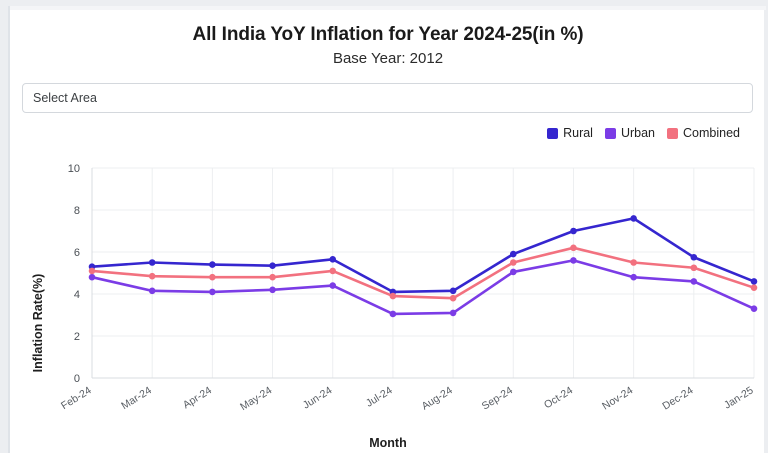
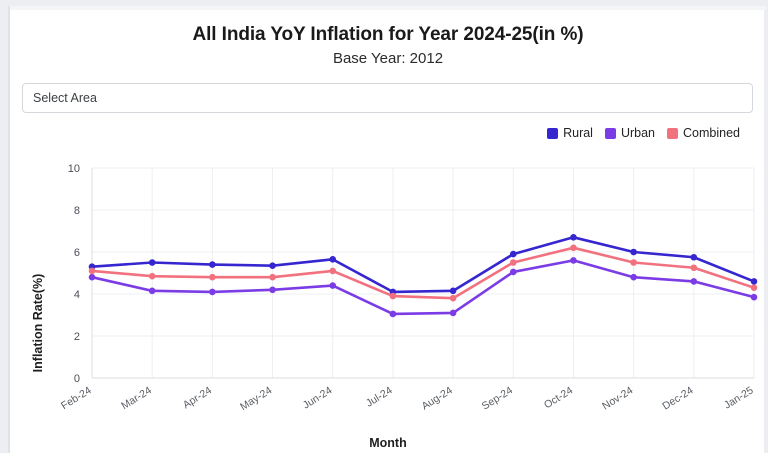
Rural/Oct-24: 7.0 -> 6.7
Rural/Nov-24: 7.6 -> 6.0
Urban/Jan-25: 3.3 -> 3.9
